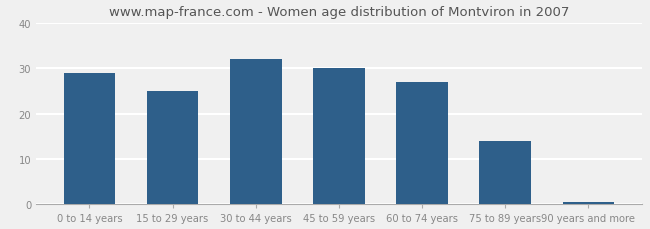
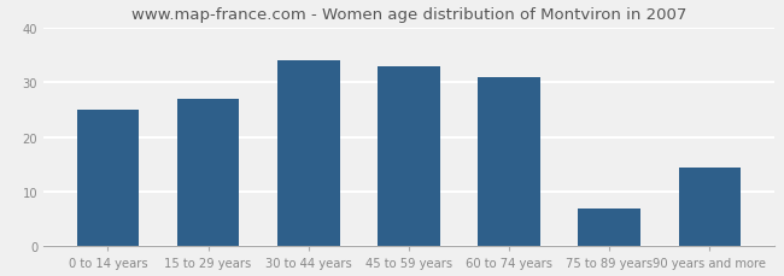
0 to 14 years: 29.0 -> 25.0
15 to 29 years: 25.0 -> 27.0
30 to 44 years: 32.0 -> 34.0
45 to 59 years: 30.0 -> 33.0
60 to 74 years: 27.0 -> 31.0
75 to 89 years: 14.0 -> 7.0
90 years and more: 0.5 -> 14.5
